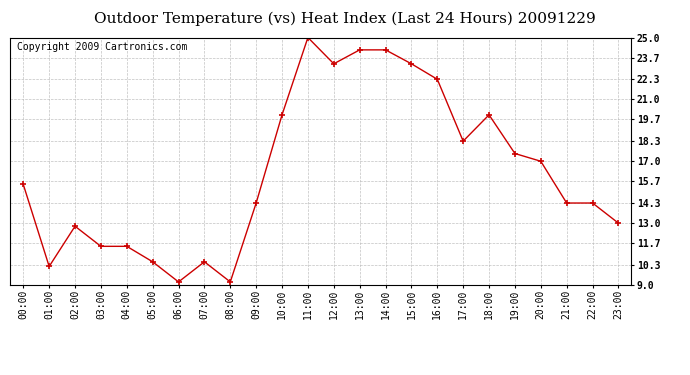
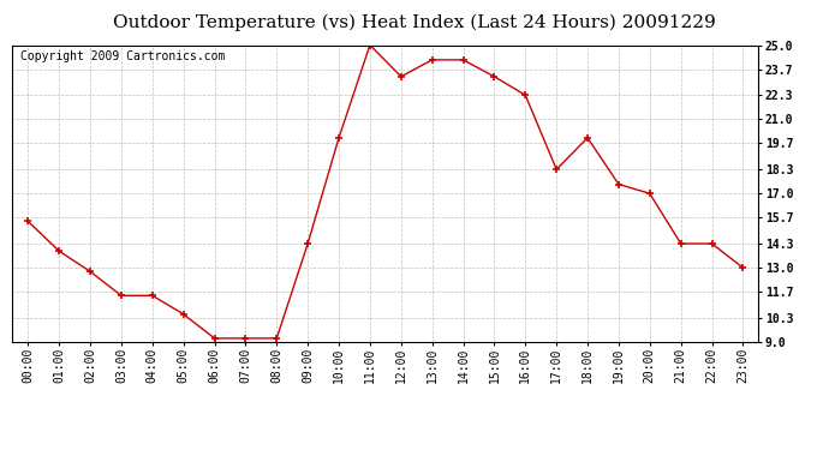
01:00: 10.2 -> 13.9
07:00: 10.5 -> 9.2
